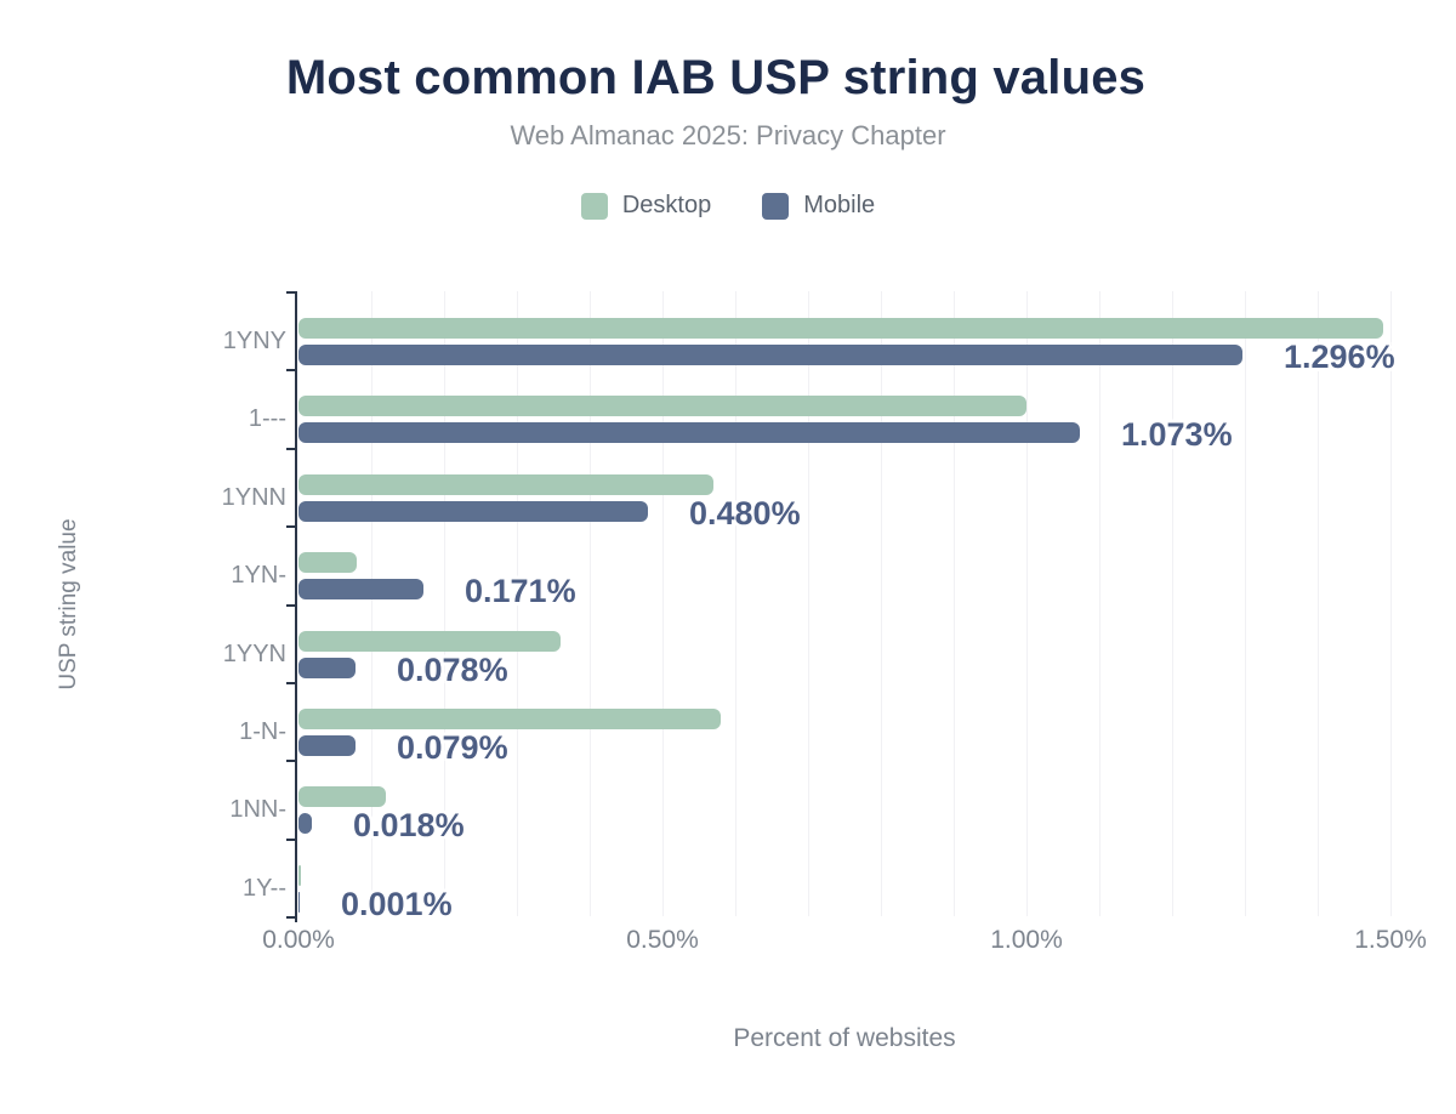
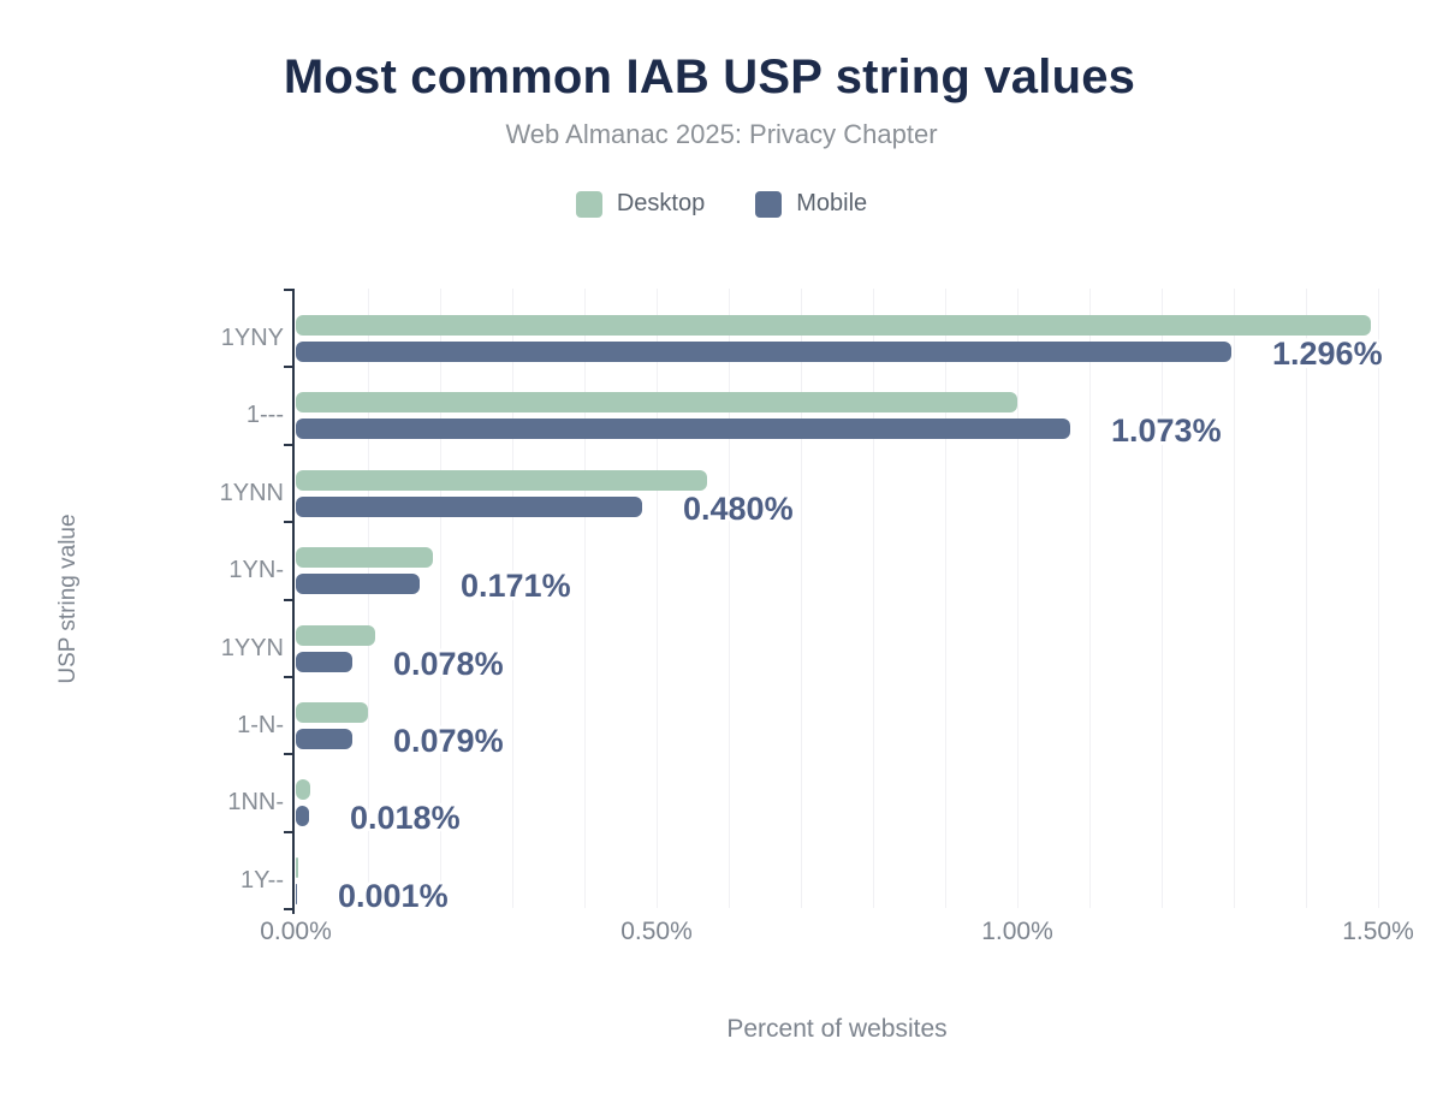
Desktop/1YN-: 0.08% -> 0.19%
Desktop/1YYN: 0.36% -> 0.11%
Desktop/1-N-: 0.58% -> 0.10%
Desktop/1NN-: 0.12% -> 0.02%
